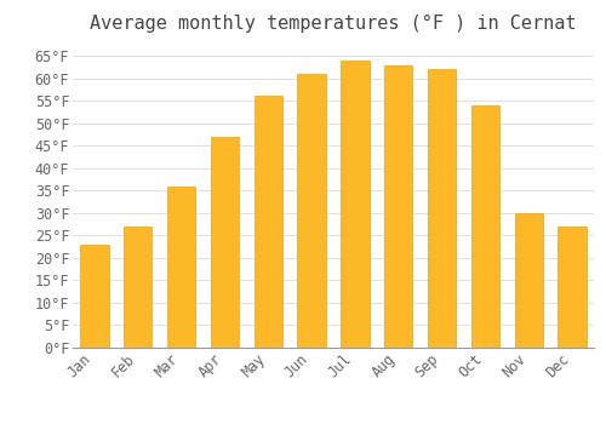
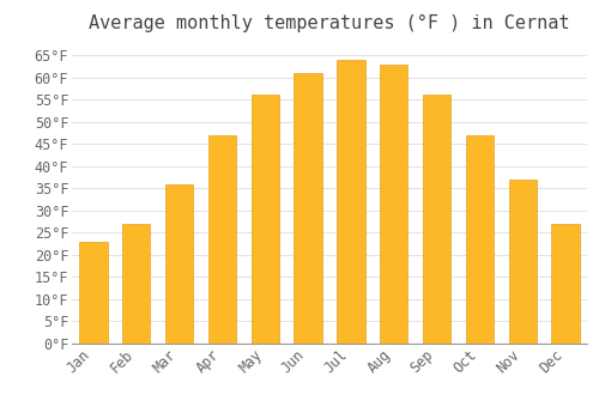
Sep: 62°F -> 56°F
Oct: 54°F -> 47°F
Nov: 30°F -> 37°F
